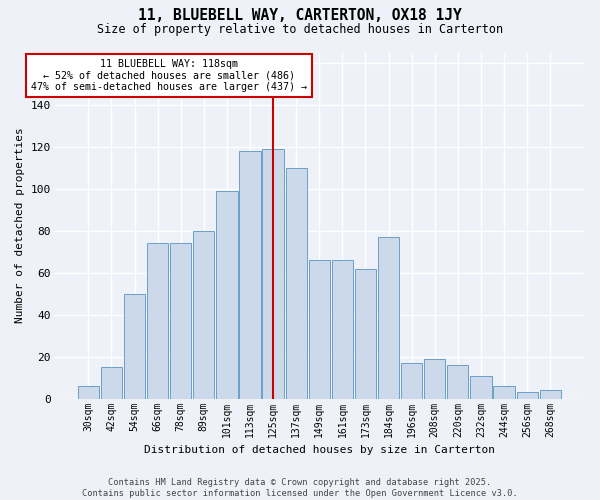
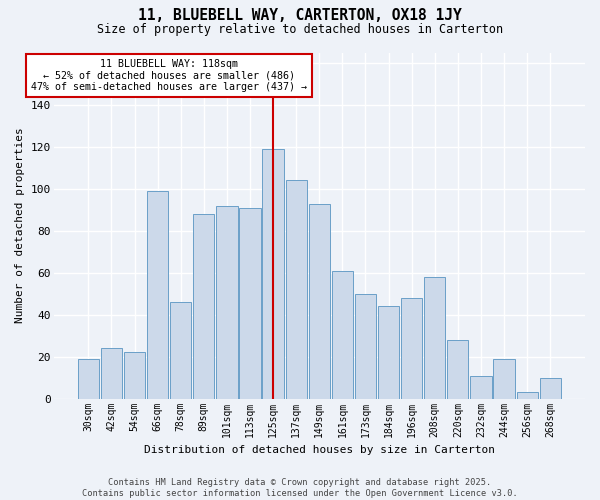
30sqm: 6 -> 19
42sqm: 15 -> 24
54sqm: 50 -> 22
66sqm: 74 -> 99
78sqm: 74 -> 46
89sqm: 80 -> 88
101sqm: 99 -> 92
113sqm: 118 -> 91
137sqm: 110 -> 104
149sqm: 66 -> 93
161sqm: 66 -> 61
173sqm: 62 -> 50
184sqm: 77 -> 44
196sqm: 17 -> 48
208sqm: 19 -> 58
220sqm: 16 -> 28
244sqm: 6 -> 19
268sqm: 4 -> 10
